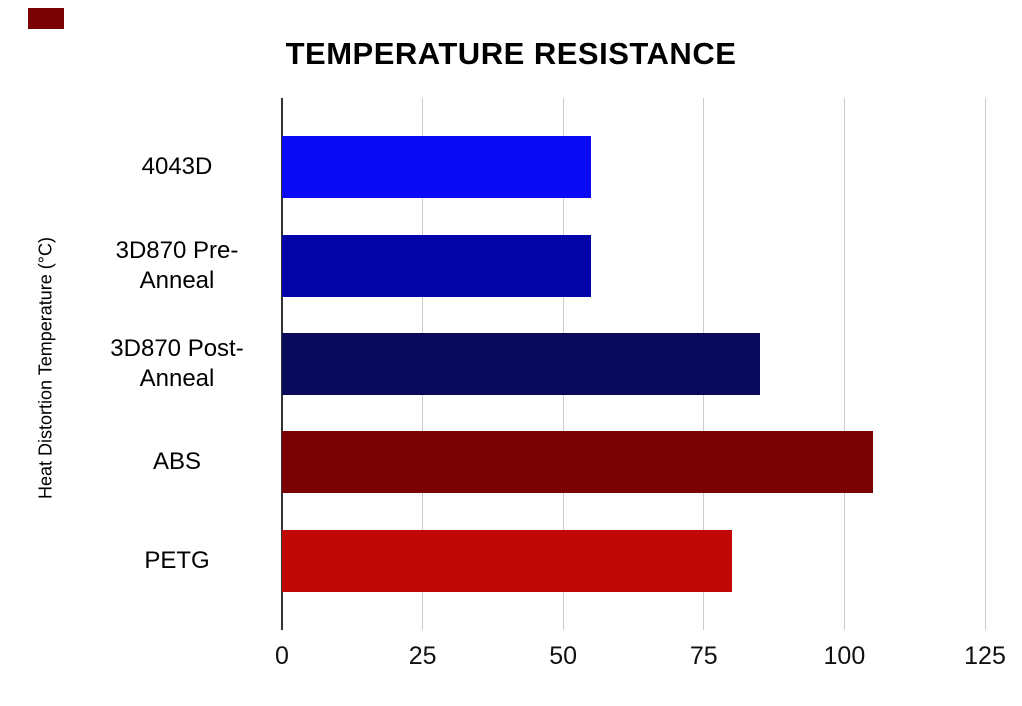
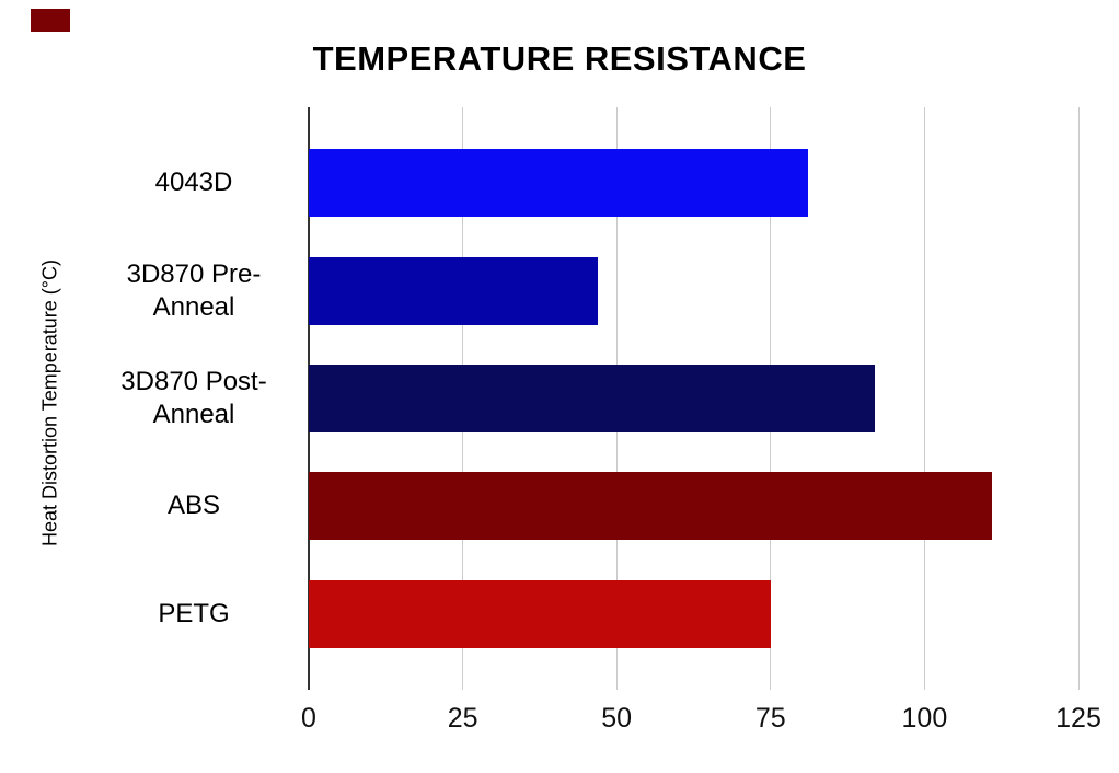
4043D: 55 -> 81
3D870 Pre-Anneal: 55 -> 47
3D870 Post-Anneal: 85 -> 92
ABS: 105 -> 111
PETG: 80 -> 75
